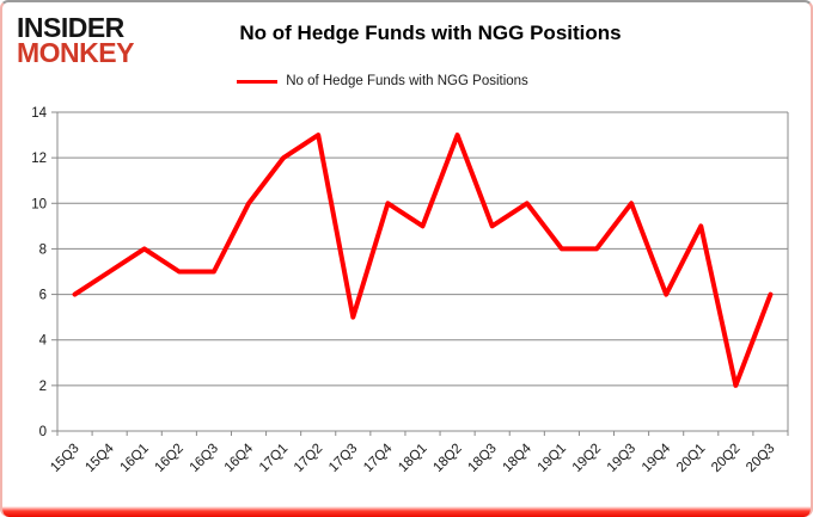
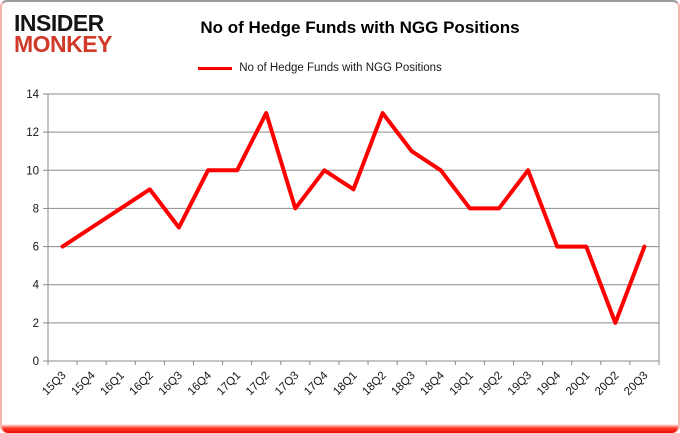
16Q2: 7 -> 9
17Q1: 12 -> 10
17Q3: 5 -> 8
18Q3: 9 -> 11
20Q1: 9 -> 6
